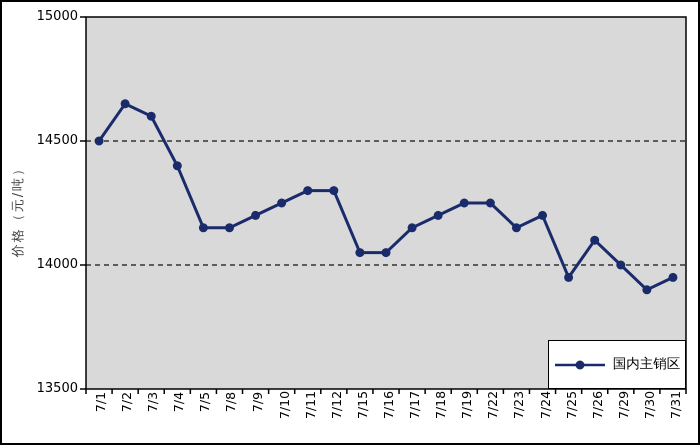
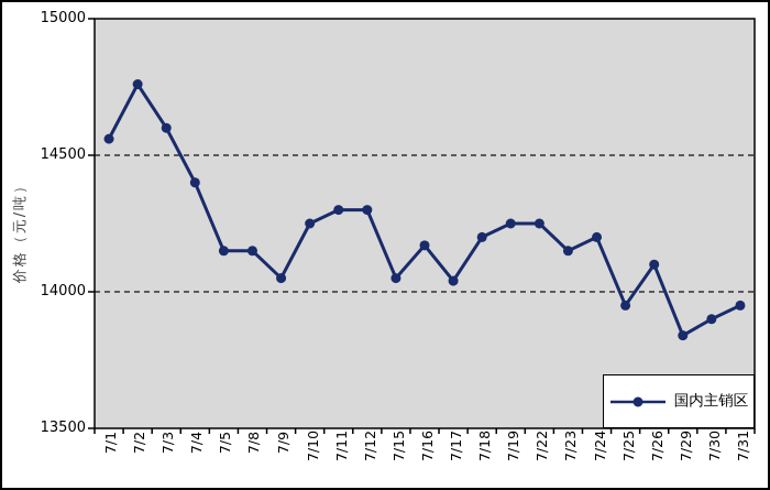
7/1: 14500 -> 14560
7/2: 14650 -> 14760
7/9: 14200 -> 14050
7/16: 14050 -> 14170
7/17: 14150 -> 14040
7/29: 14000 -> 13840
